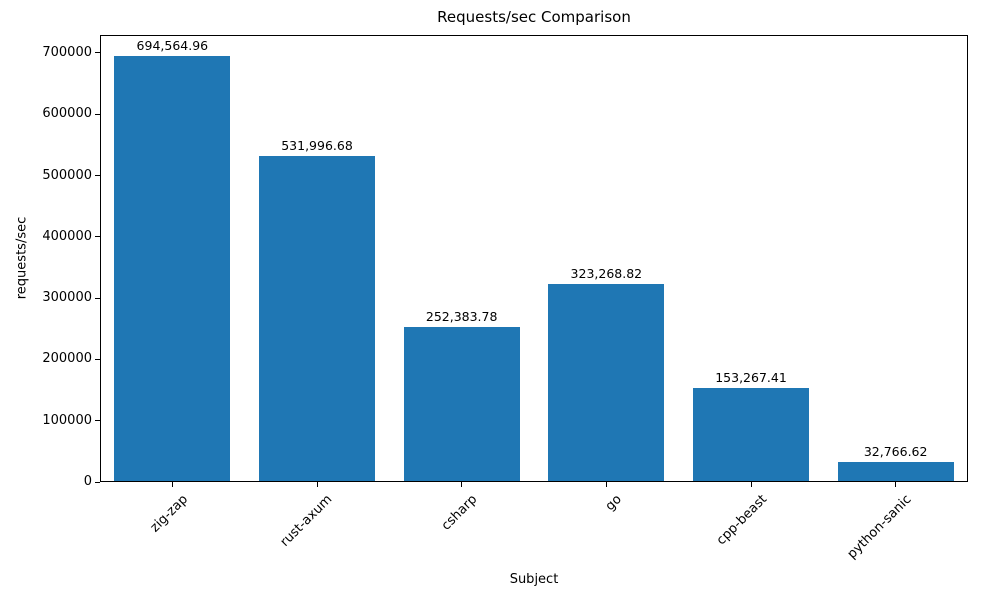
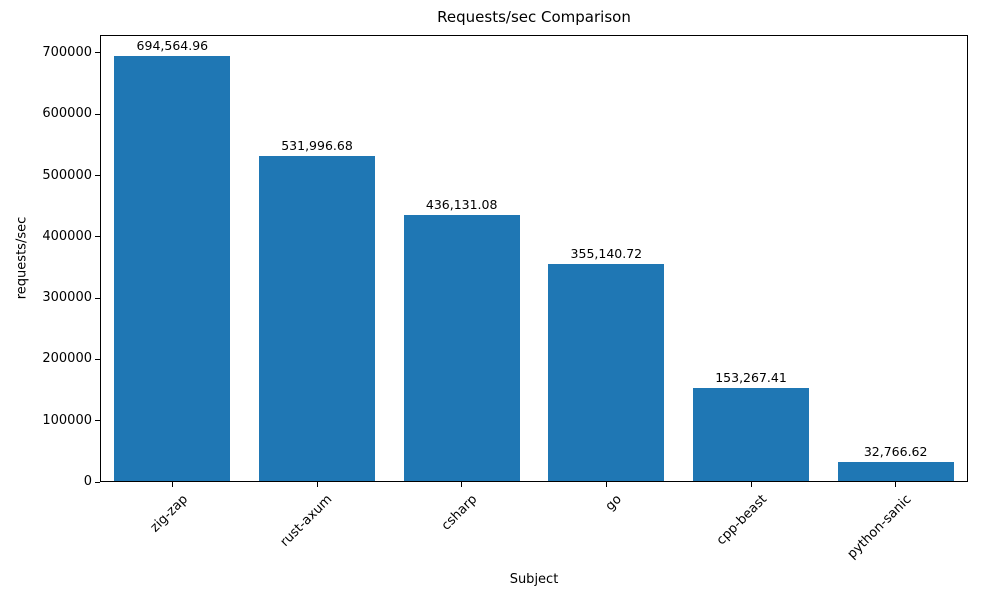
csharp: 252,383.78 -> 436,131.08
go: 323,268.82 -> 355,140.72
